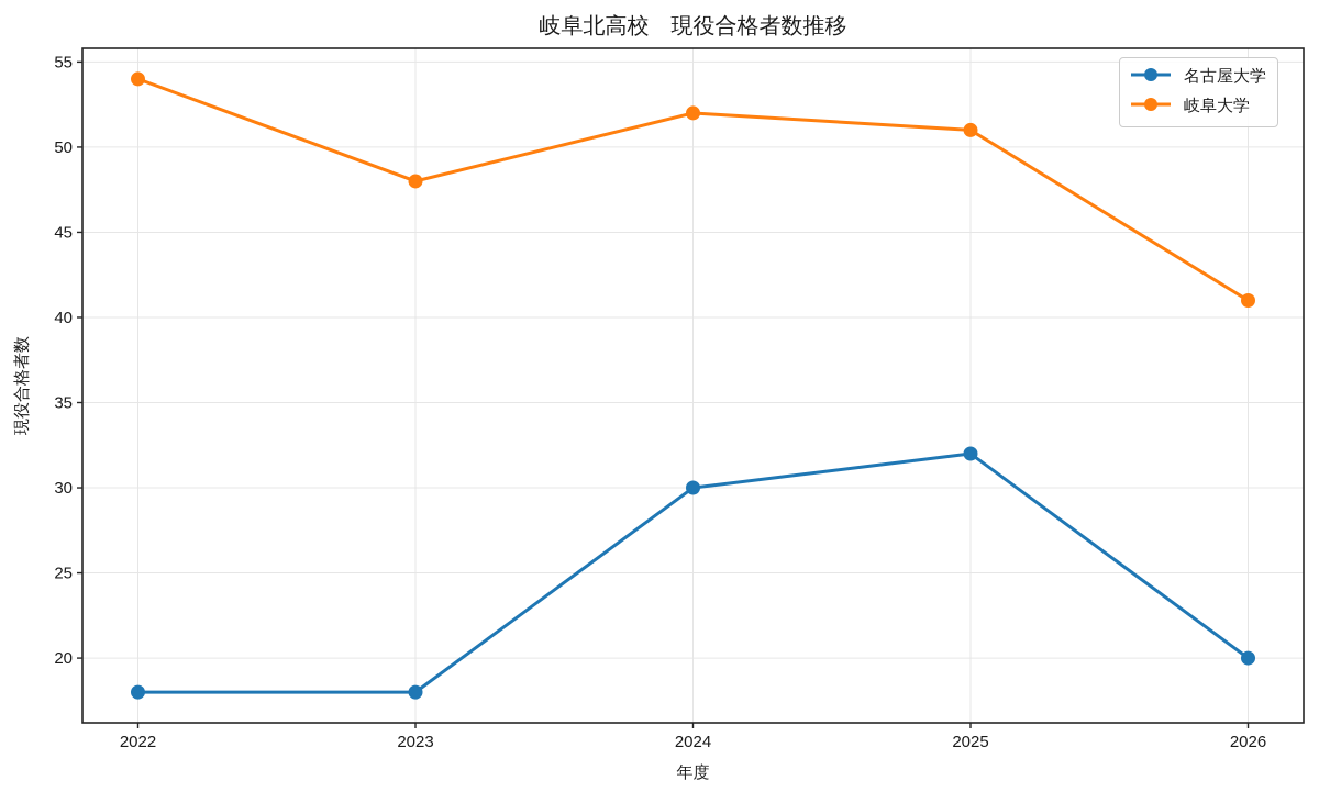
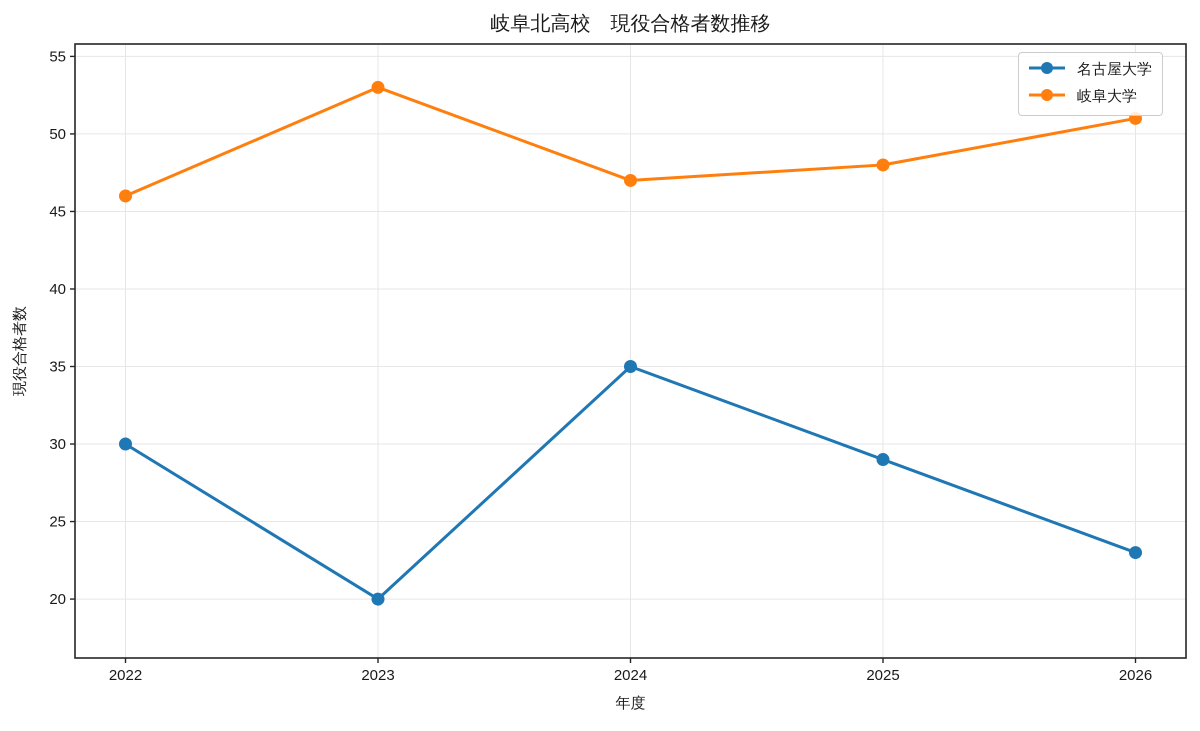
名古屋大学/2022: 18 -> 30
岐阜大学/2022: 54 -> 46
名古屋大学/2023: 18 -> 20
岐阜大学/2023: 48 -> 53
名古屋大学/2024: 30 -> 35
岐阜大学/2024: 52 -> 47
名古屋大学/2025: 32 -> 29
岐阜大学/2025: 51 -> 48
名古屋大学/2026: 20 -> 23
岐阜大学/2026: 41 -> 51
